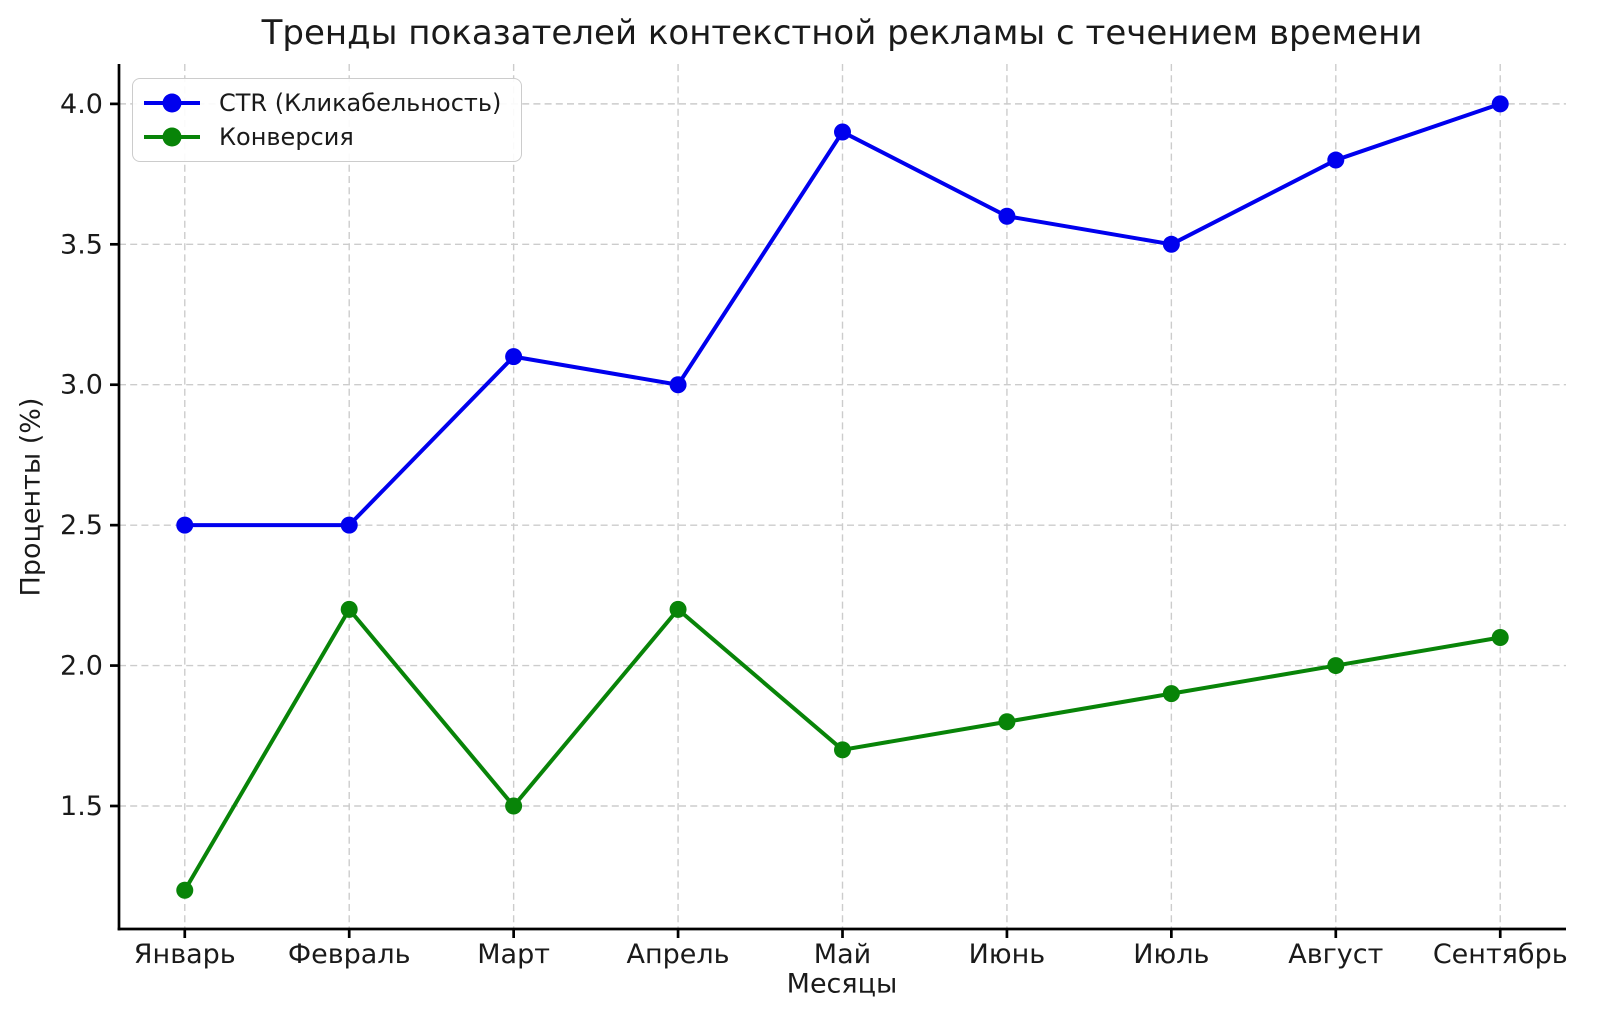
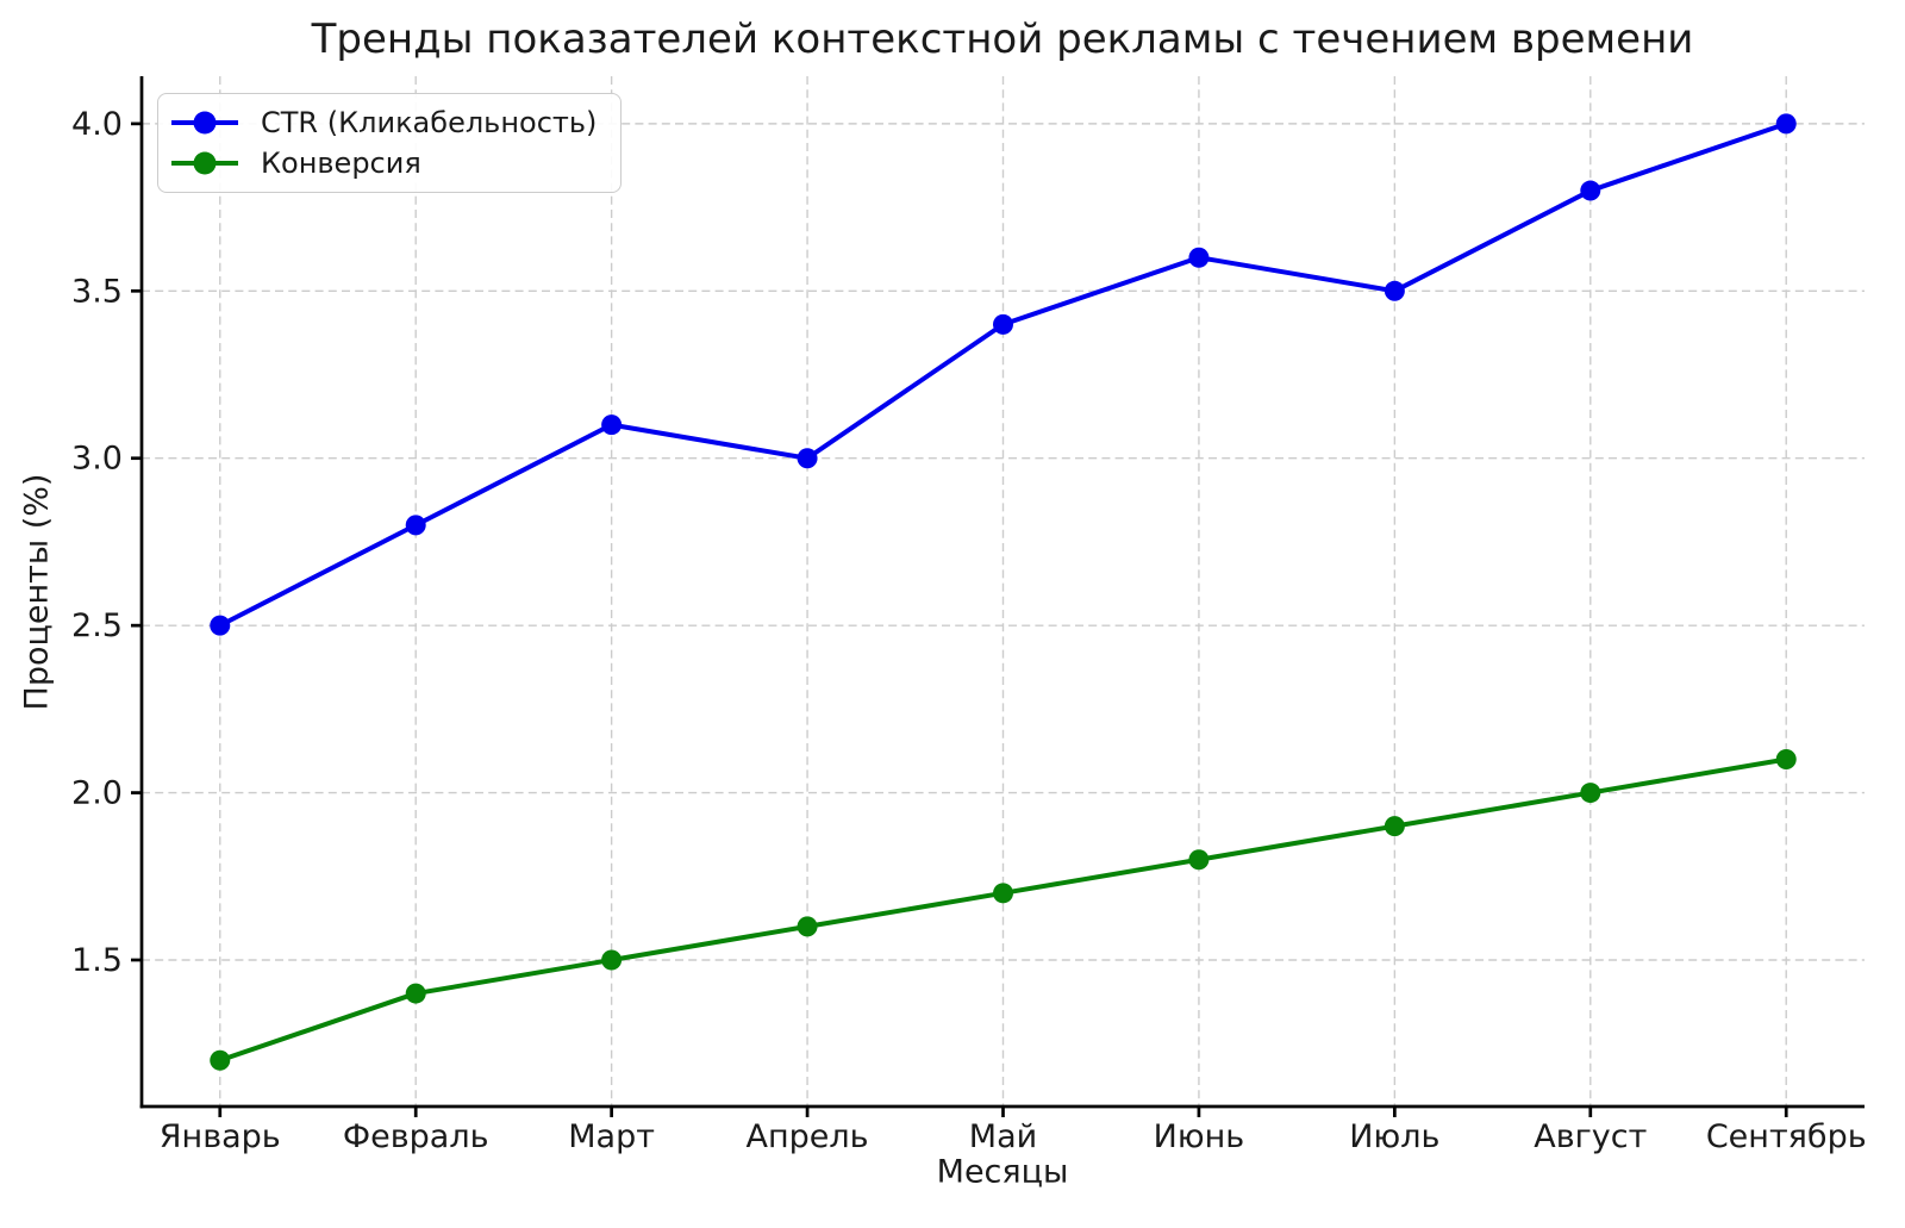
CTR (Кликабельность)/Февраль: 2.5 -> 2.8
Конверсия/Февраль: 2.2 -> 1.4
Конверсия/Апрель: 2.2 -> 1.6
CTR (Кликабельность)/Май: 3.9 -> 3.4
